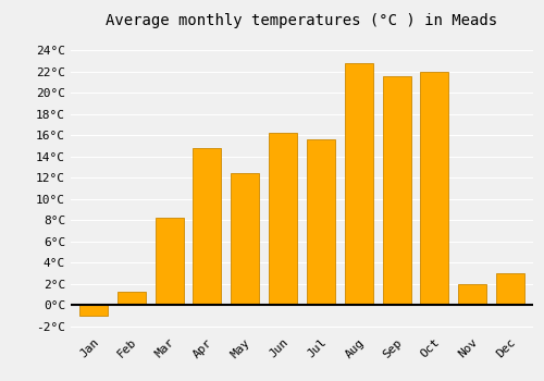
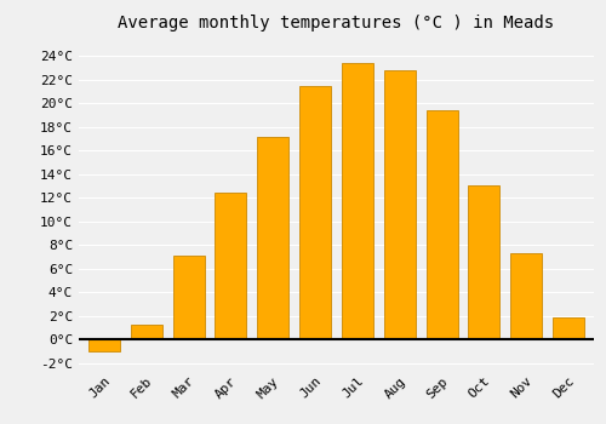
Mar: 8.2°C -> 7.1°C
Apr: 14.8°C -> 12.4°C
May: 12.4°C -> 17.1°C
Jun: 16.2°C -> 21.5°C
Jul: 15.6°C -> 23.4°C
Sep: 21.6°C -> 19.4°C
Oct: 22.0°C -> 13.0°C
Nov: 2.0°C -> 7.3°C
Dec: 3.0°C -> 1.9°C
